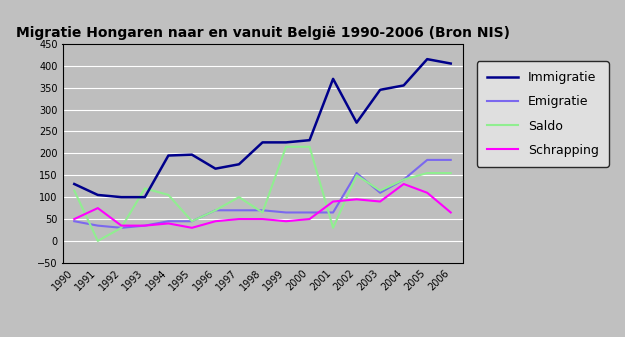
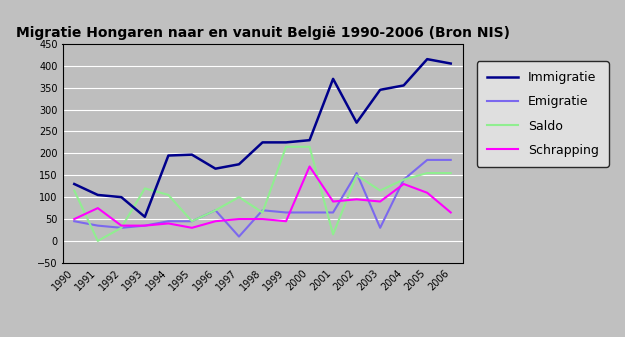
Immigratie/1993: 100 -> 55
Emigratie/1997: 70 -> 10
Schrapping/2000: 50 -> 170
Saldo/2001: 30 -> 15
Emigratie/2003: 110 -> 30
